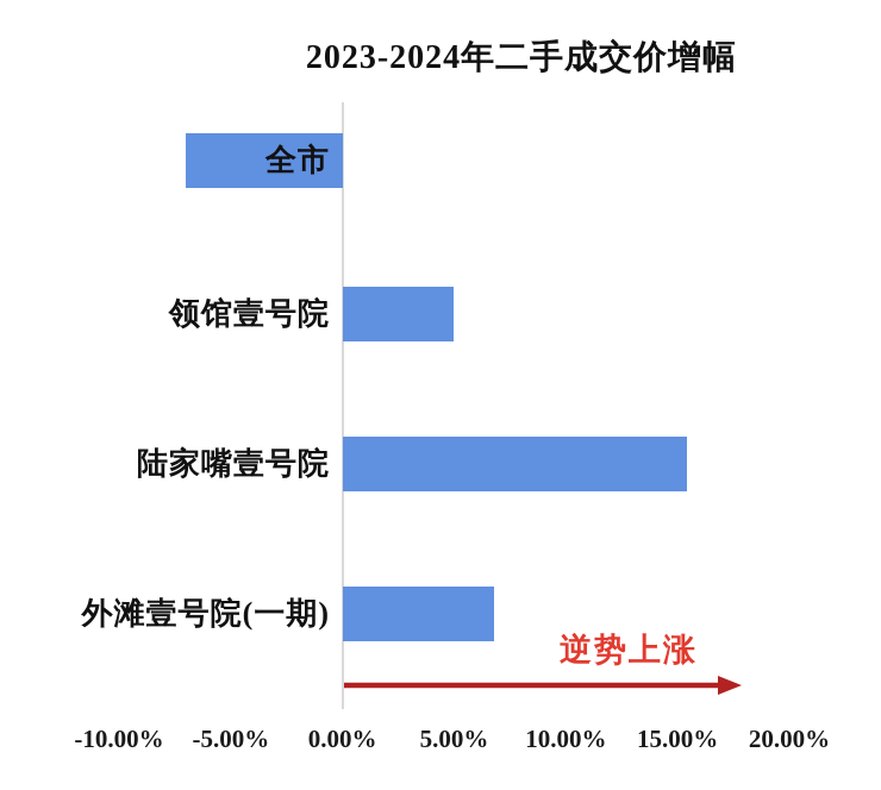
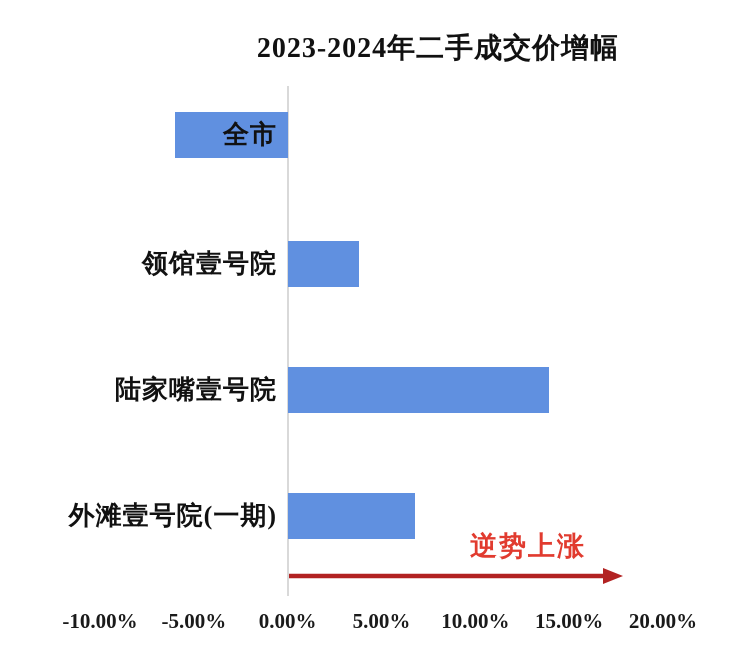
全市: -7.0% -> -6.0%
领馆壹号院: 5.0% -> 3.8%
陆家嘴壹号院: 15.4% -> 13.9%
